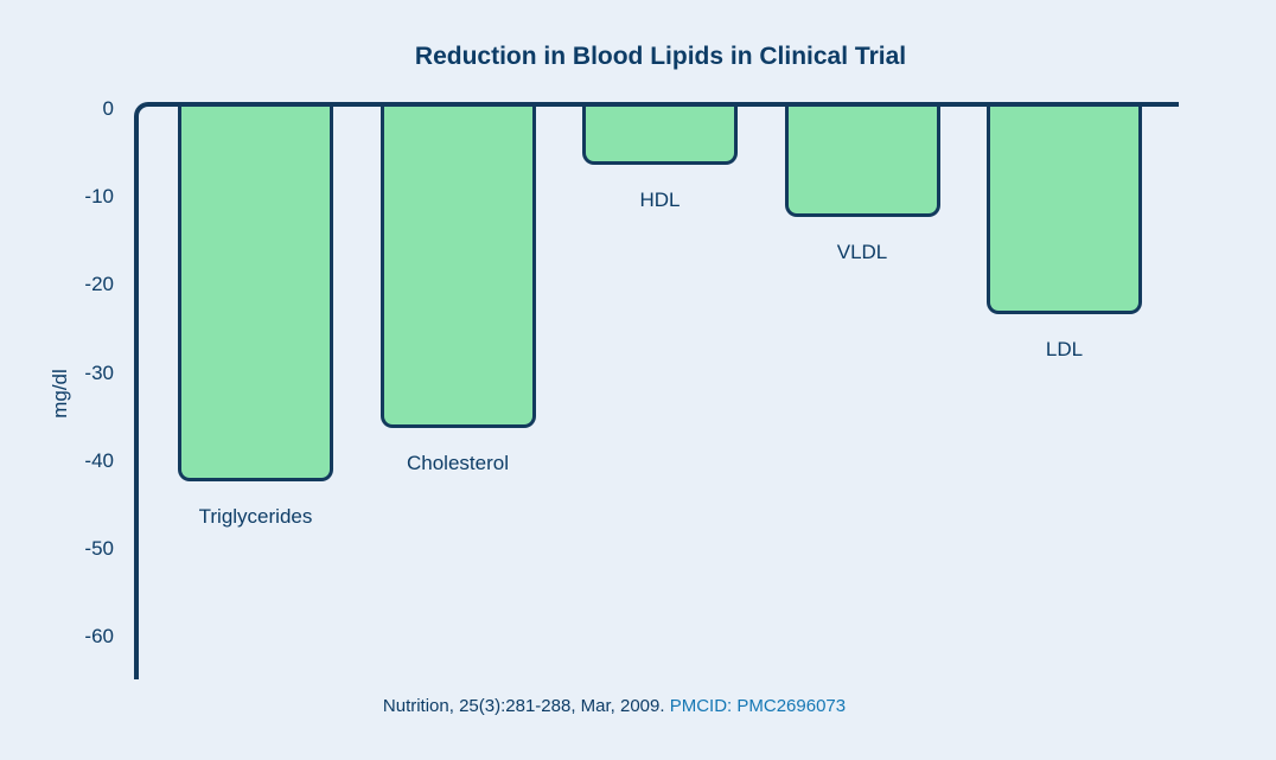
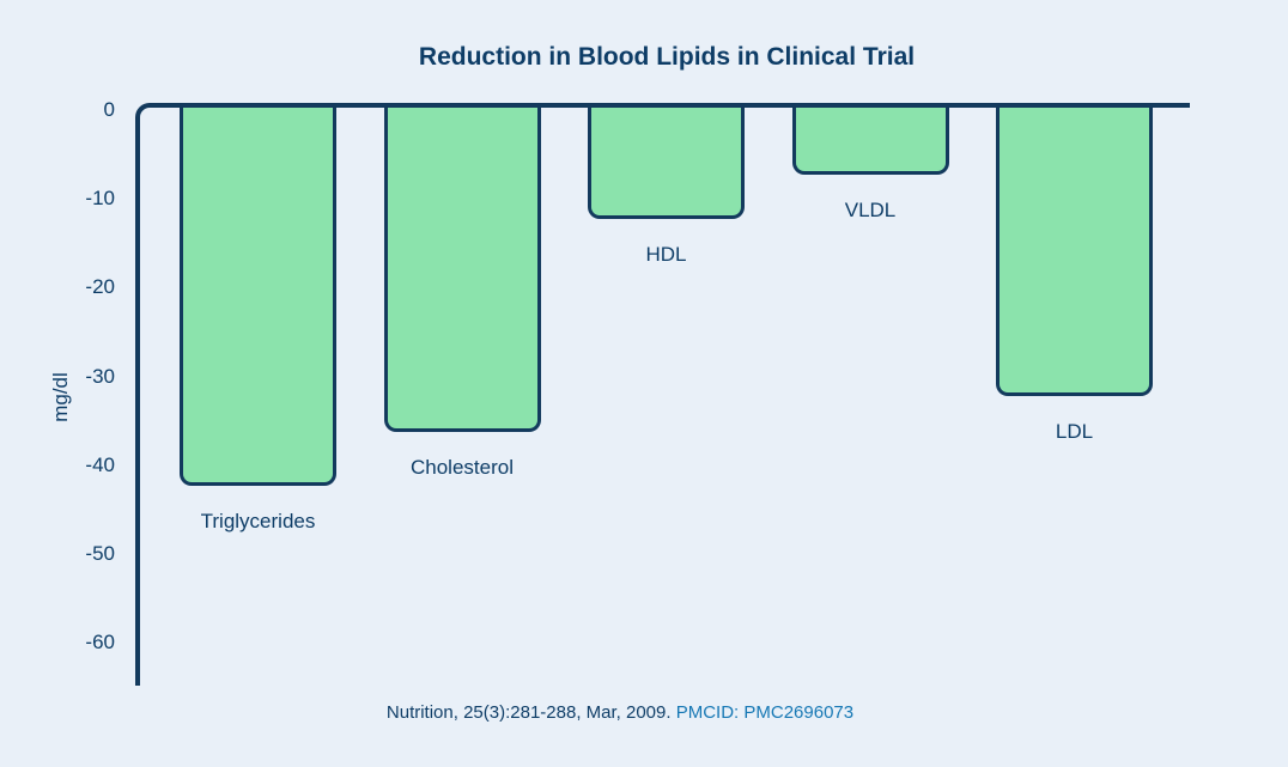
HDL: -6 -> -12
VLDL: -12 -> -7
LDL: -23 -> -32
